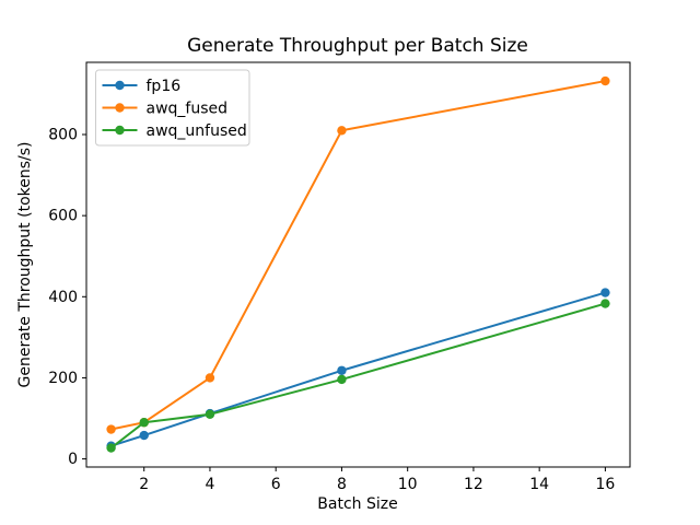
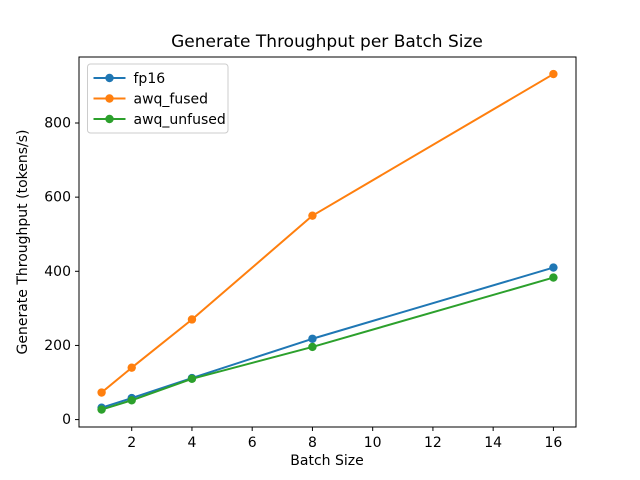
awq_fused/2: 90 -> 140
awq_unfused/2: 90 -> 50
awq_fused/4: 200 -> 270
awq_fused/8: 810 -> 550
